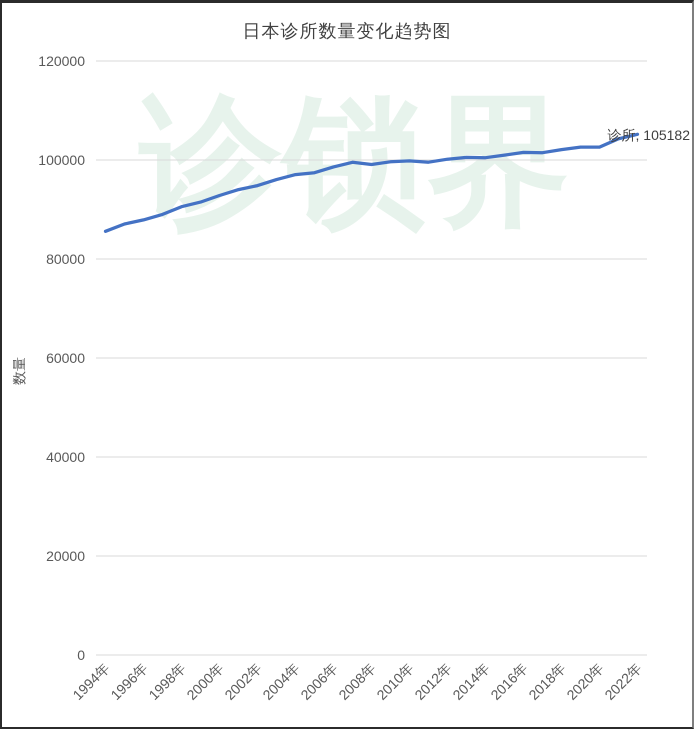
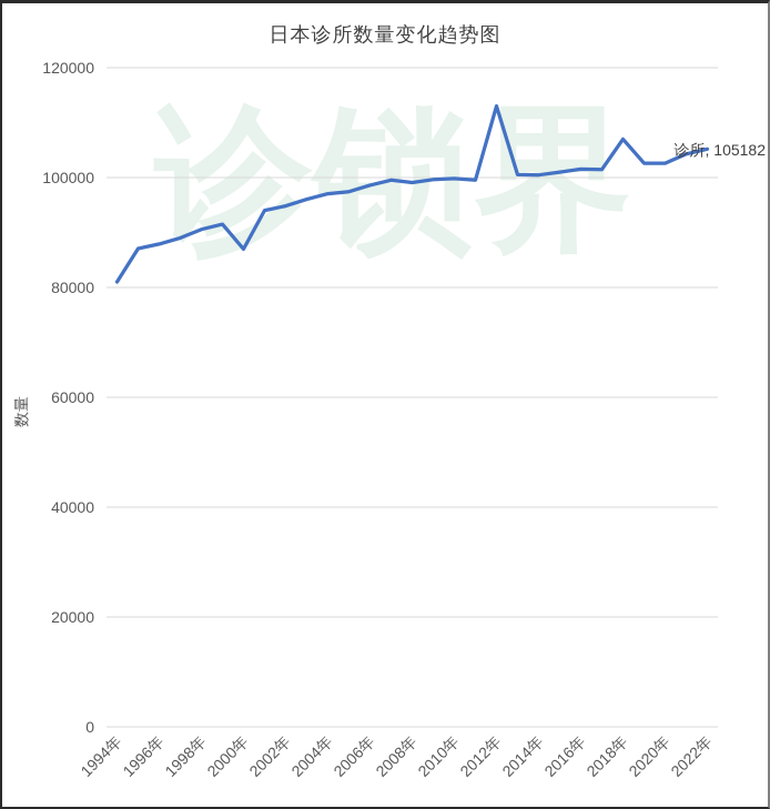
1994年: 86000 -> 81000
2000年: 93000 -> 87000
2012年: 100000 -> 113000
2018年: 102000 -> 107000
